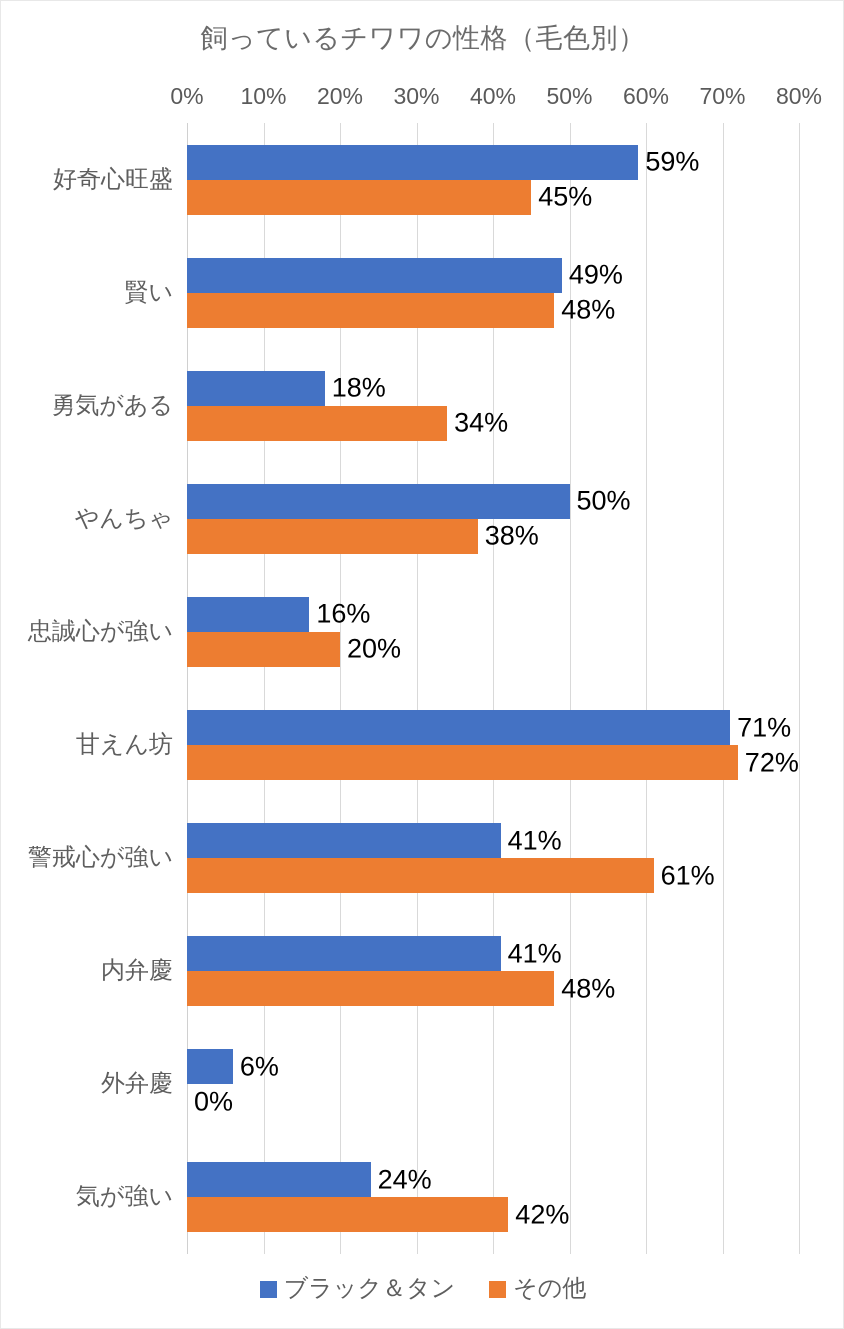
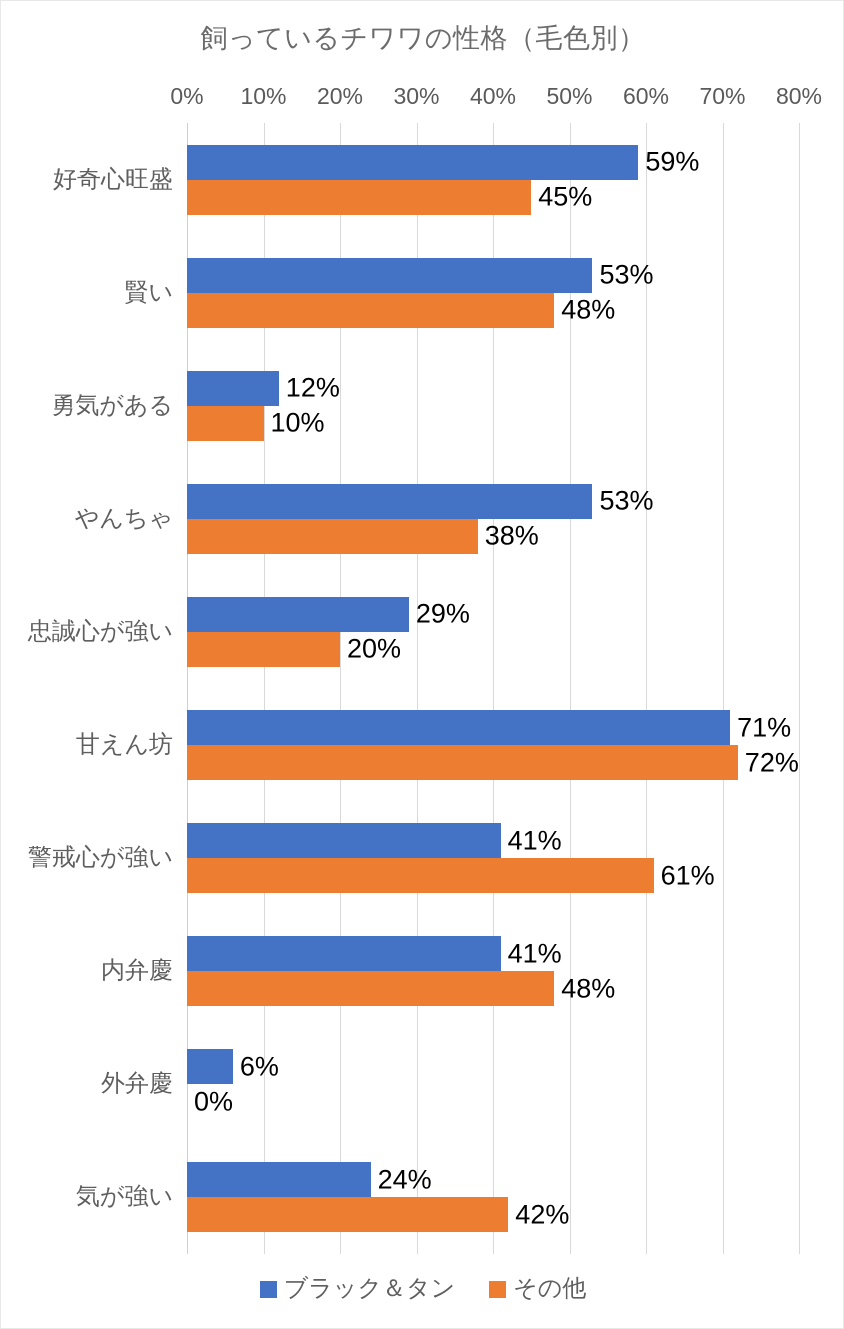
ブラック＆タン/賢い: 49% -> 53%
ブラック＆タン/勇気がある: 18% -> 12%
その他/勇気がある: 34% -> 10%
ブラック＆タン/やんちゃ: 50% -> 53%
ブラック＆タン/忠誠心が強い: 16% -> 29%
